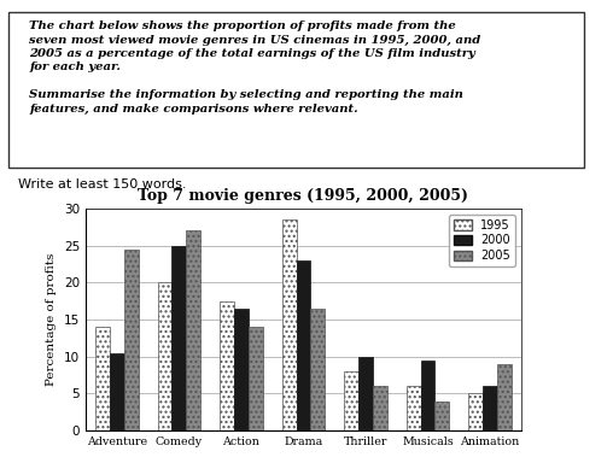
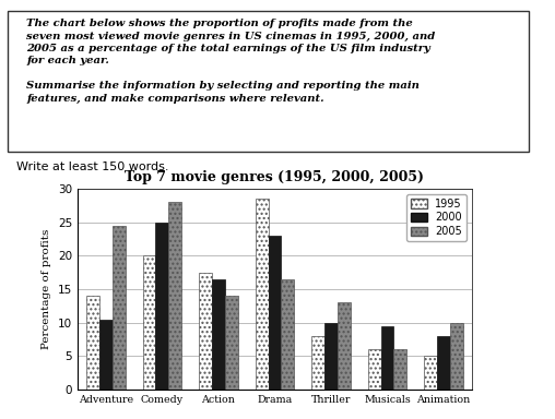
2005/Comedy: 27.0 -> 28.0
2005/Thriller: 6.0 -> 13.0
2005/Musicals: 4.0 -> 6.0
2000/Animation: 6.0 -> 8.0
2005/Animation: 9.0 -> 10.0
